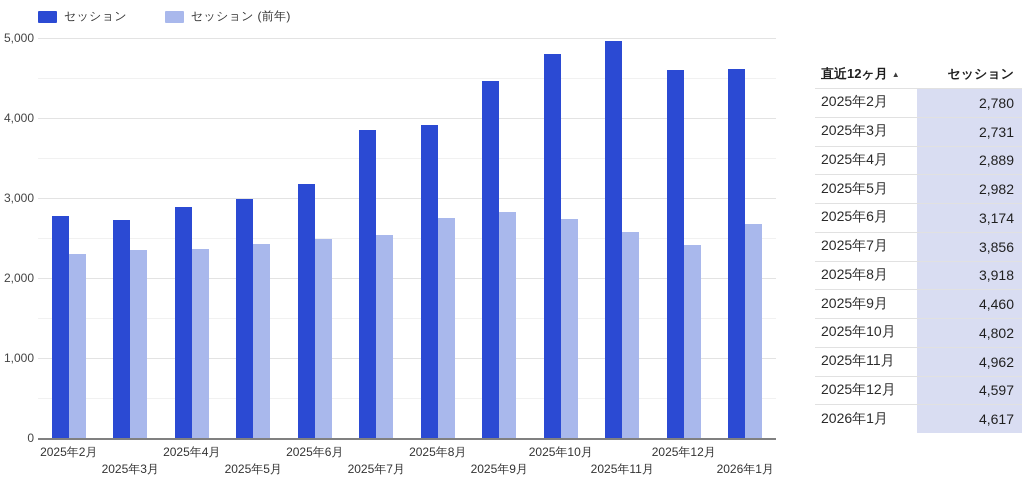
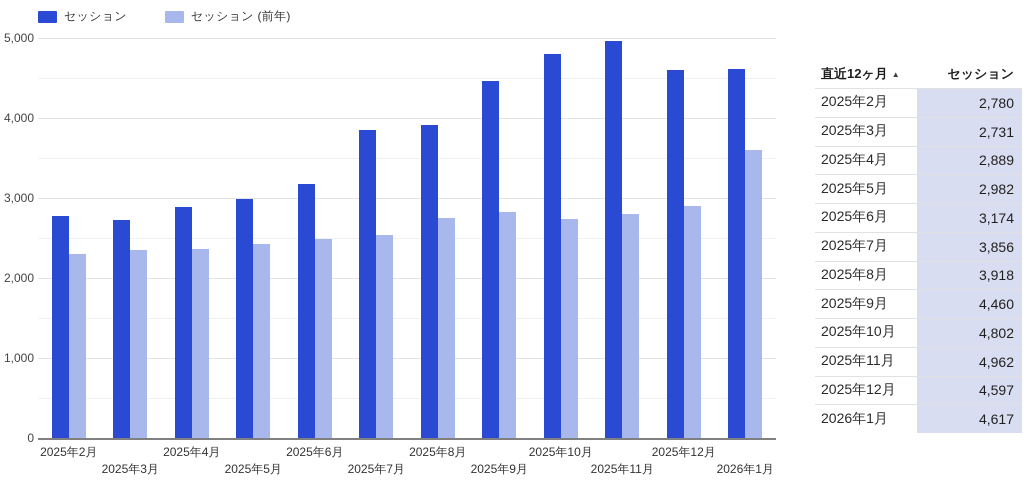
セッション (前年)/2025年11月: 2600 -> 2800
セッション (前年)/2025年12月: 2400 -> 2900
セッション (前年)/2026年1月: 2700 -> 3600
